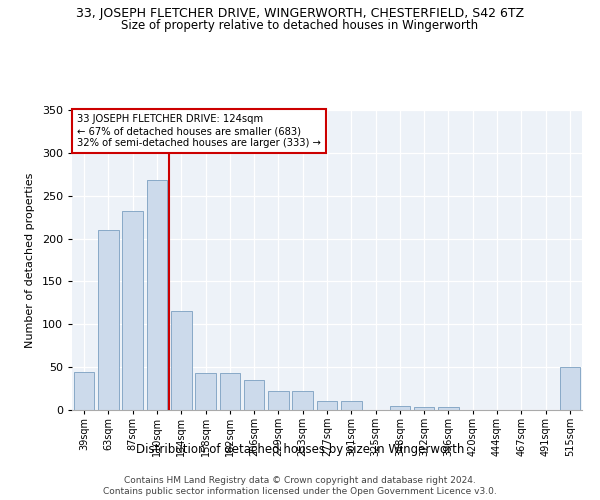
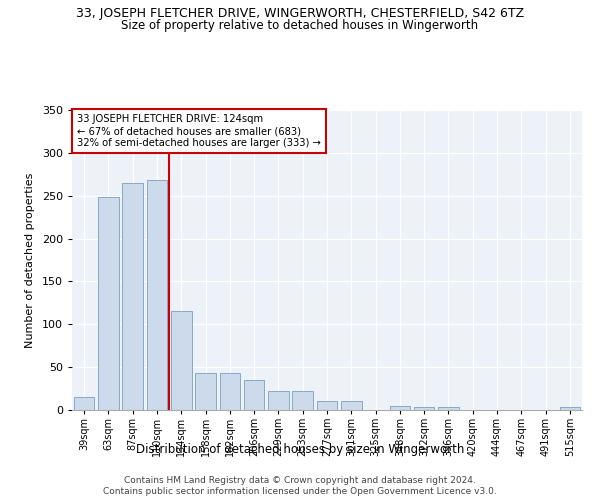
39sqm: 44 -> 15
63sqm: 210 -> 248
87sqm: 232 -> 265
515sqm: 50 -> 3
